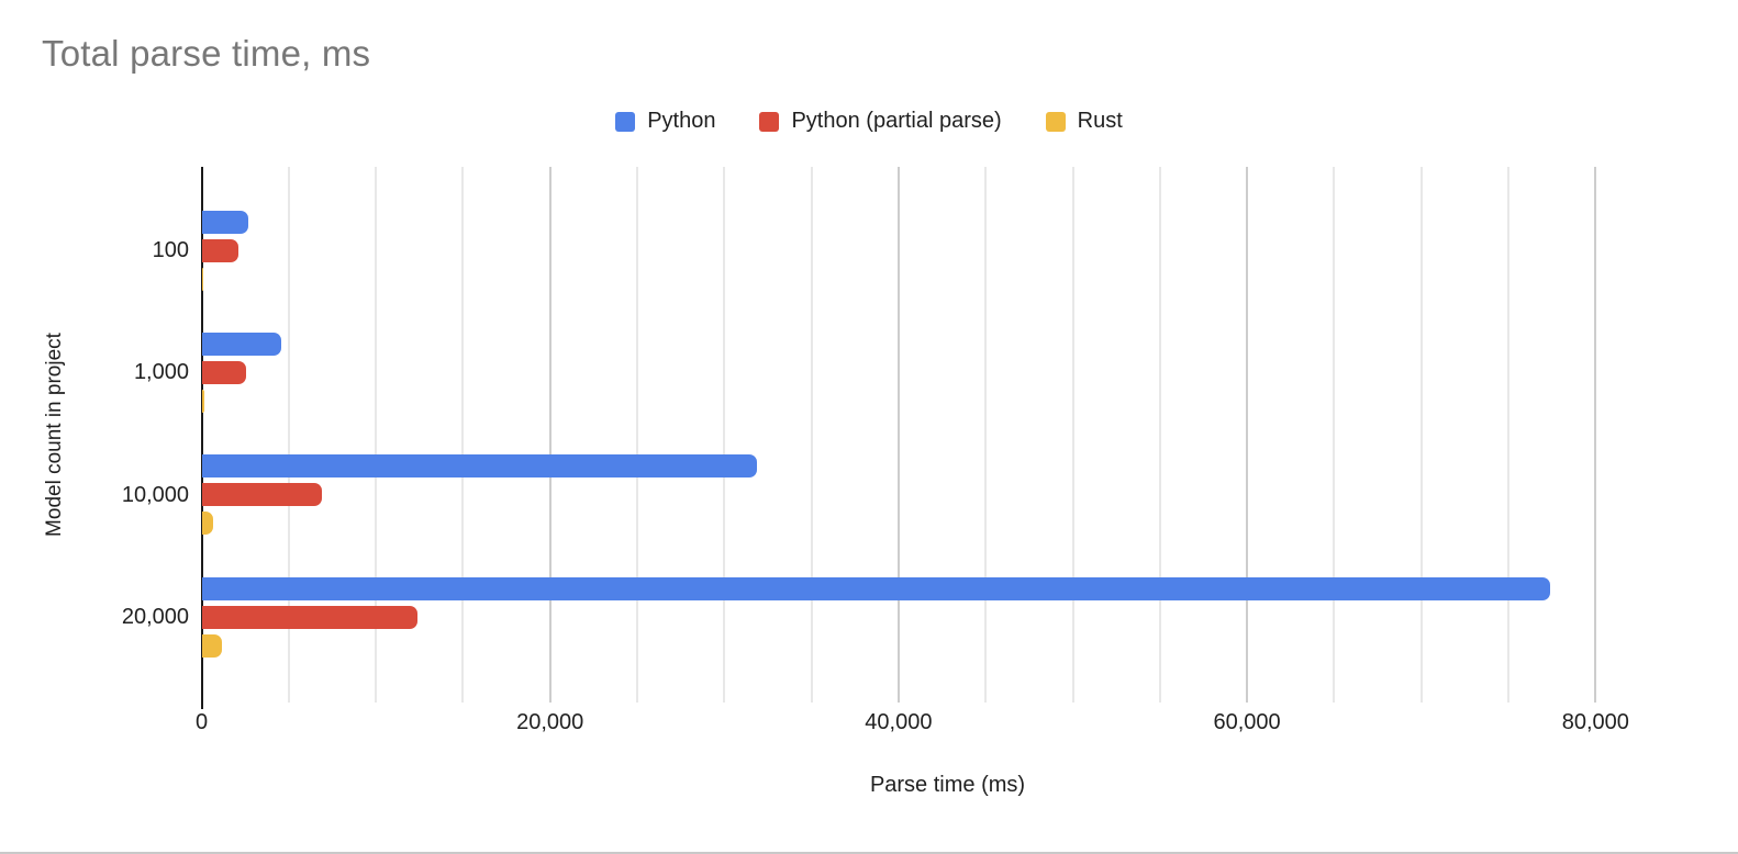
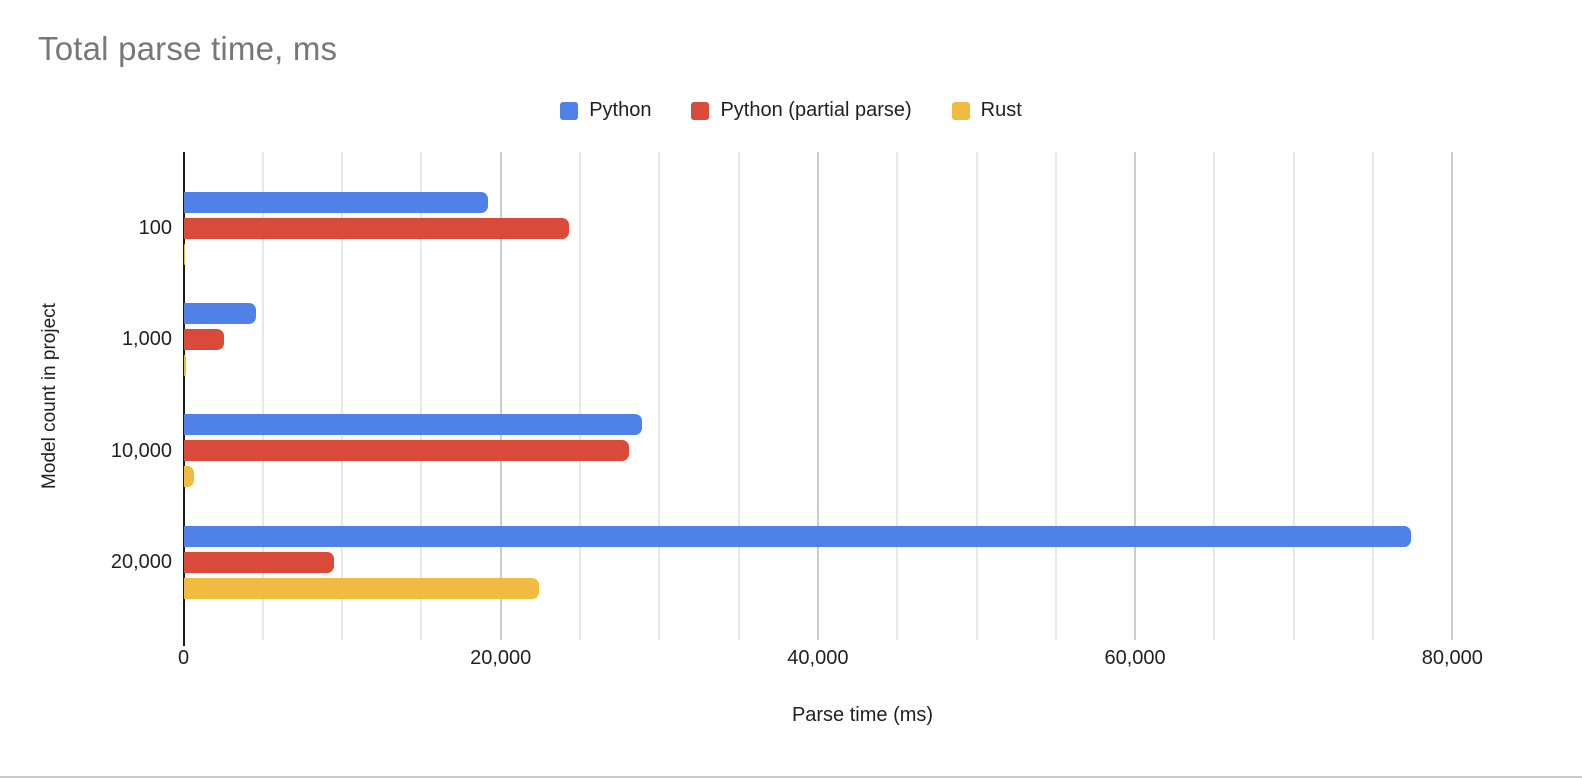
Python/100: 2700 -> 19200
Python (partial parse)/100: 2100 -> 24300
Python/10,000: 31900 -> 28900
Python (partial parse)/10,000: 6900 -> 28100
Python (partial parse)/20,000: 12400 -> 9500
Rust/20,000: 1200 -> 22400
